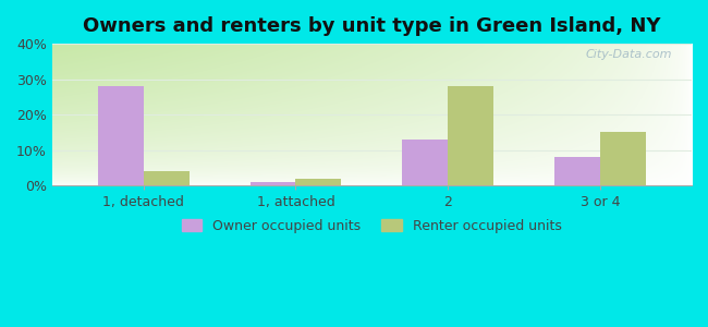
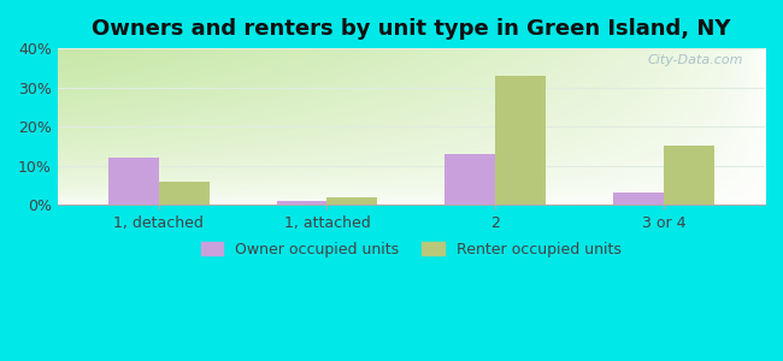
Owner occupied units/1, detached: 28% -> 12%
Renter occupied units/1, detached: 4% -> 6%
Renter occupied units/2: 28% -> 33%
Owner occupied units/3 or 4: 8% -> 3%
